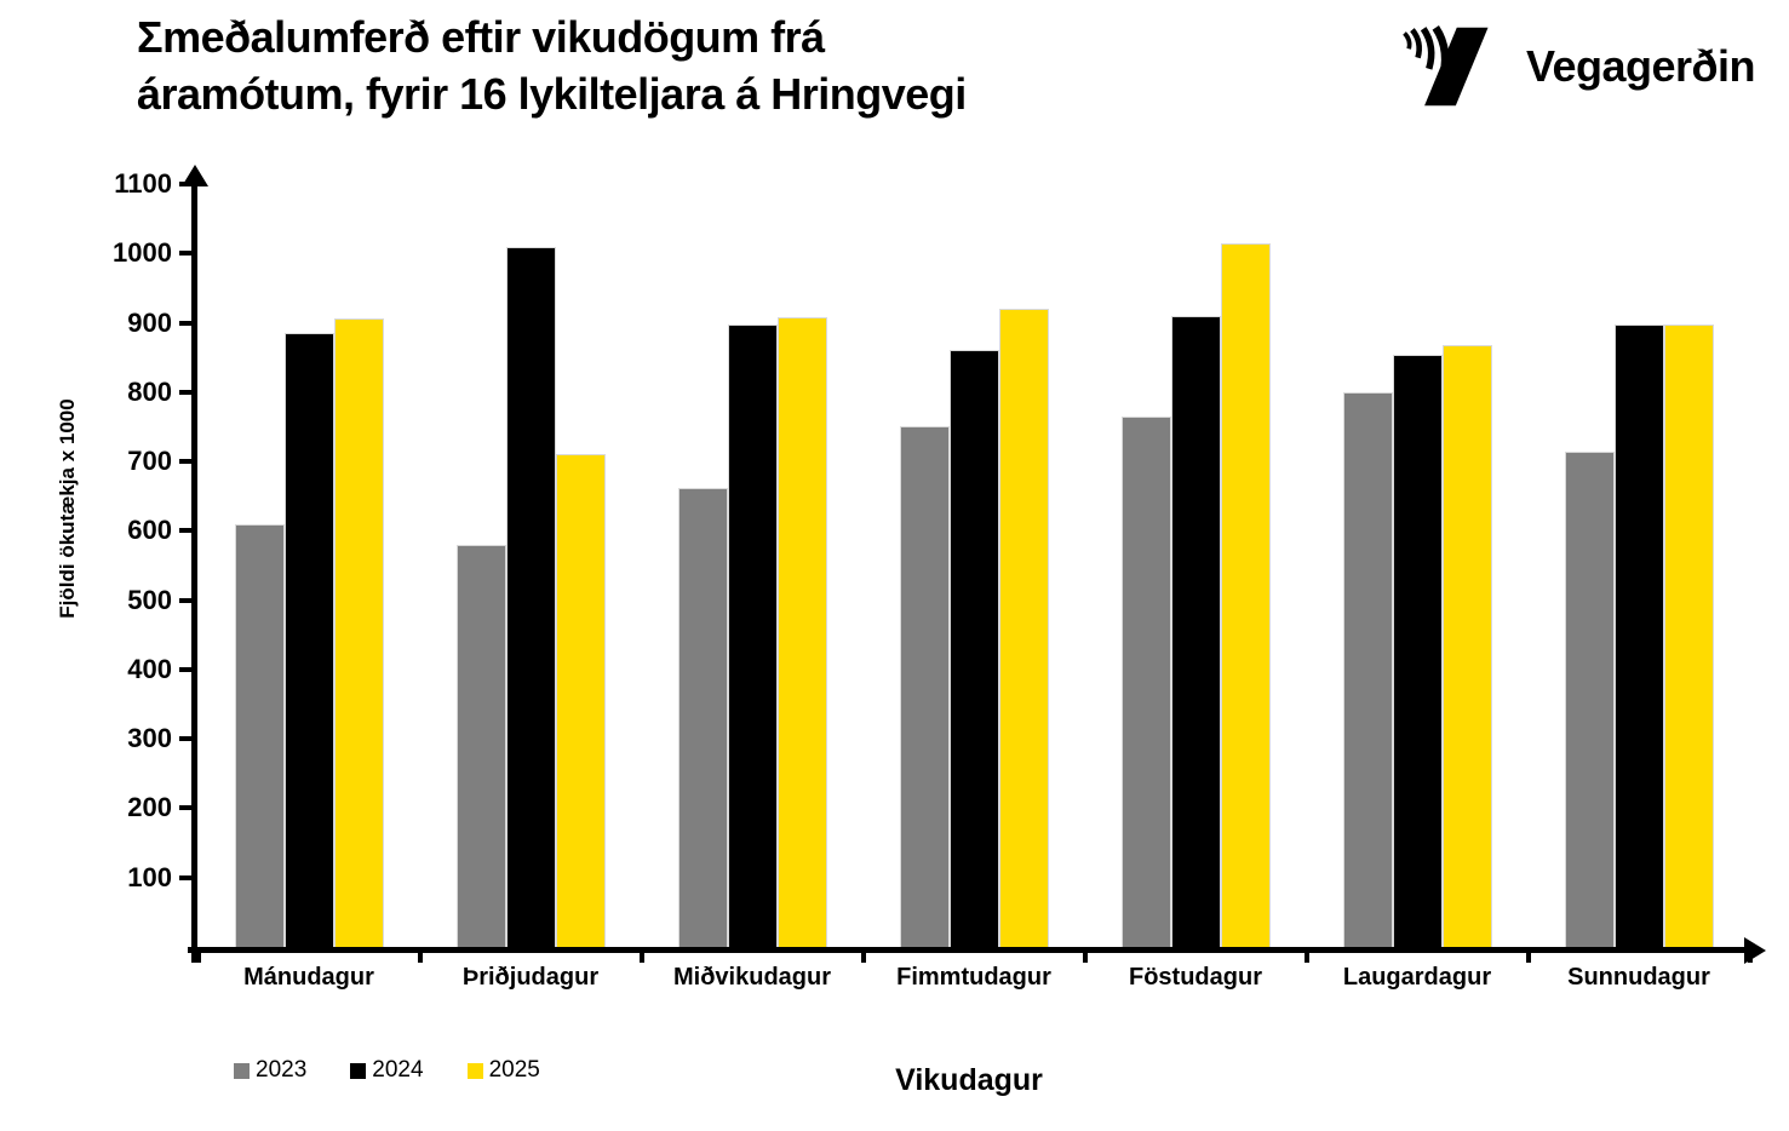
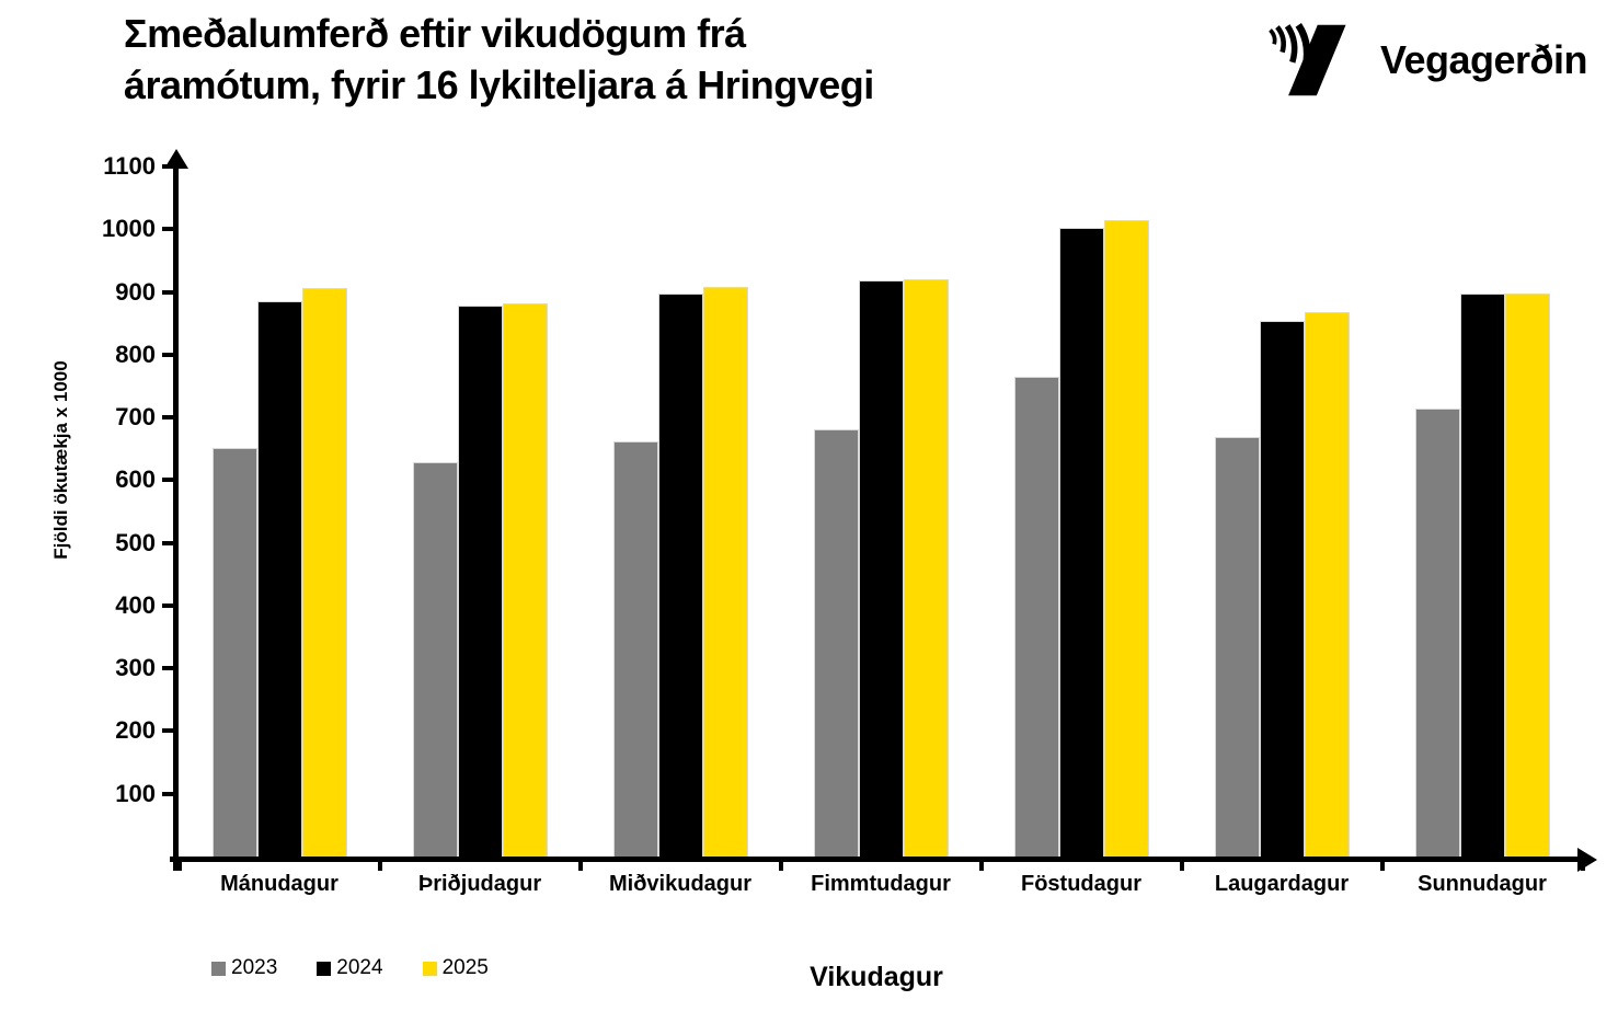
2023/Mánudagur: 610 -> 650
2023/Þriðjudagur: 580 -> 630
2024/Þriðjudagur: 1010 -> 880
2025/Þriðjudagur: 710 -> 880
2023/Fimmtudagur: 750 -> 680
2024/Fimmtudagur: 860 -> 920
2024/Föstudagur: 910 -> 1000
2023/Laugardagur: 800 -> 670
